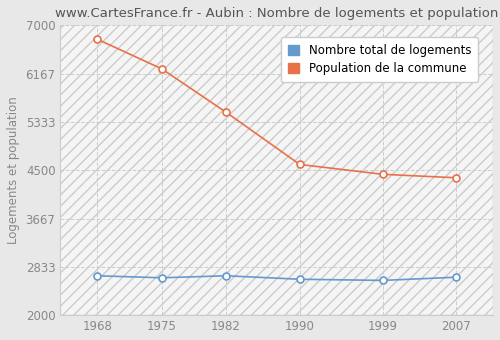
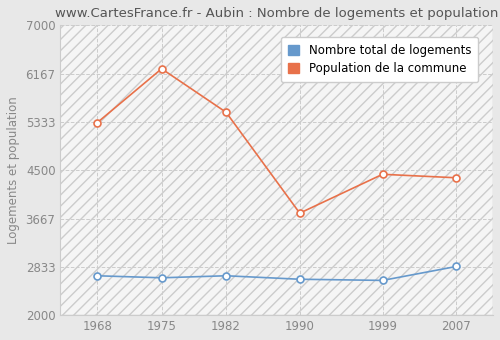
Population de la commune/1968: 6760 -> 5320
Population de la commune/1990: 4600 -> 3760
Nombre total de logements/2007: 2660 -> 2840
